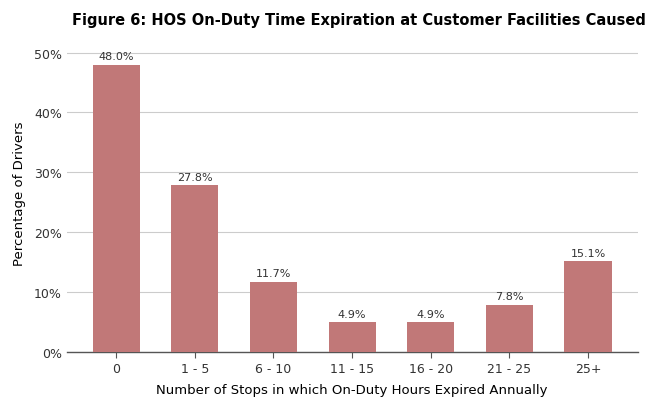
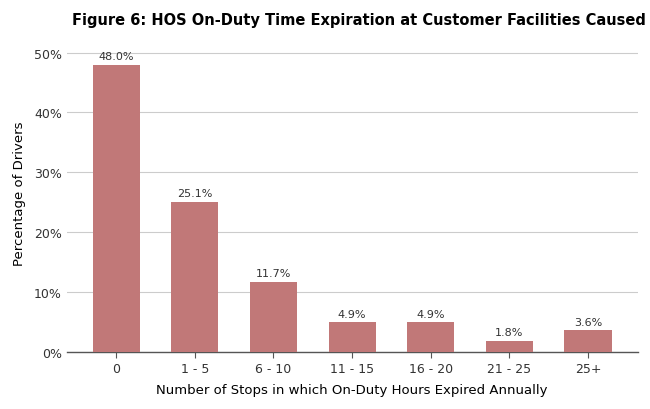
1 - 5: 27.8% -> 25.1%
21 - 25: 7.8% -> 1.8%
25+: 15.1% -> 3.6%
